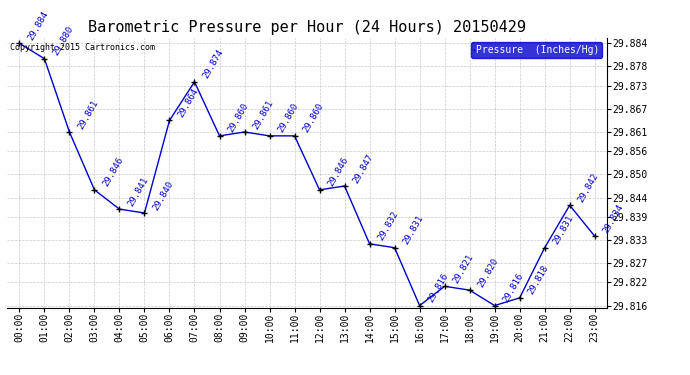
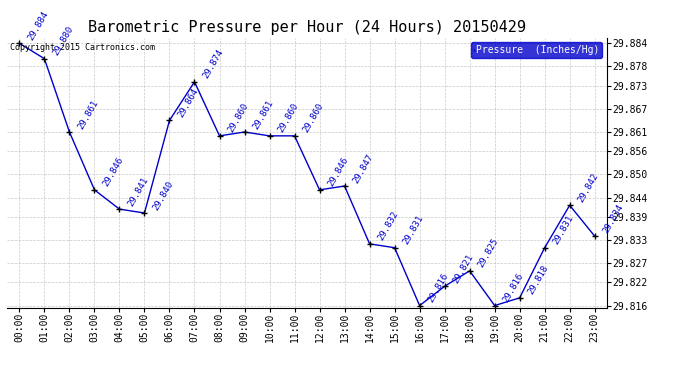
18:00: 29.820 -> 29.825
